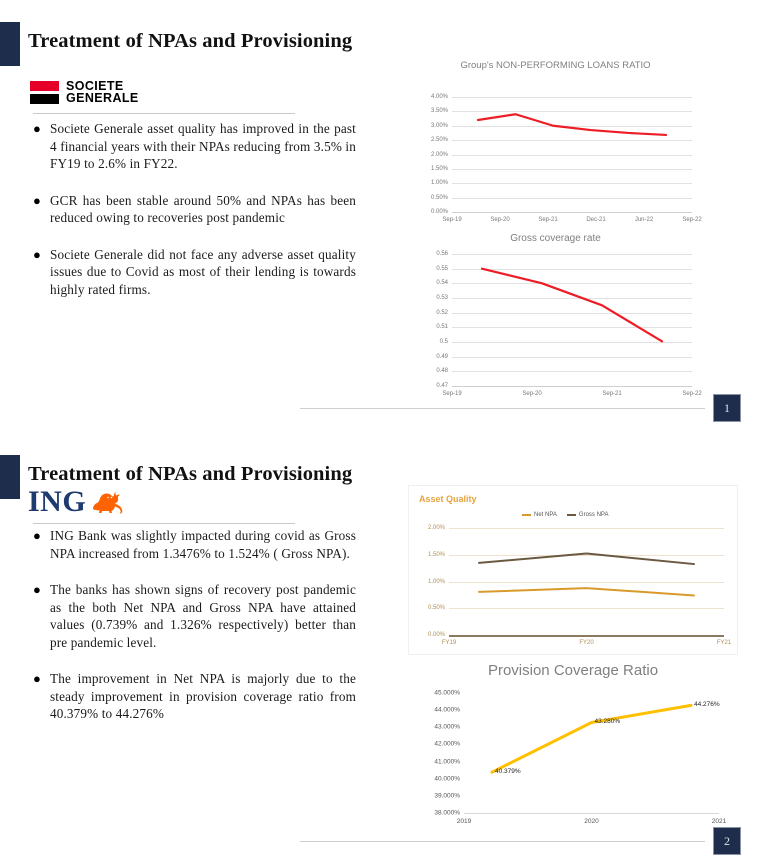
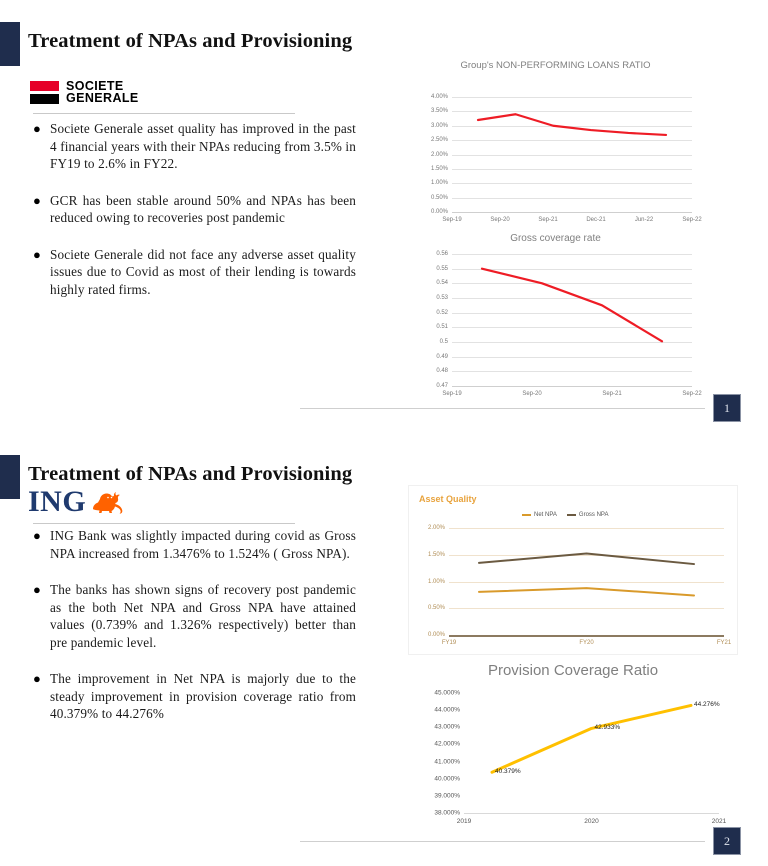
Provision Coverage Ratio/2020: 43.280% -> 42.933%
